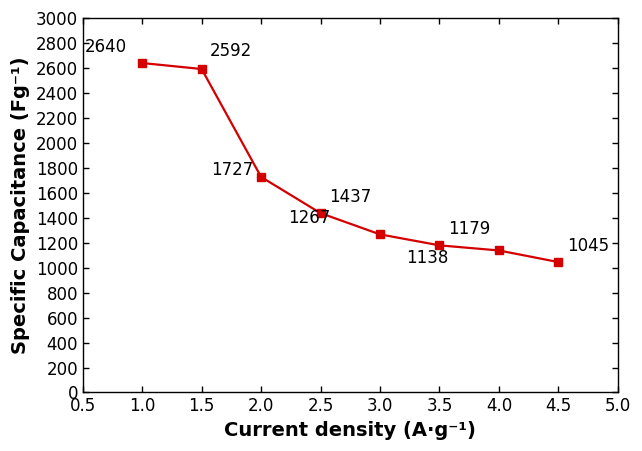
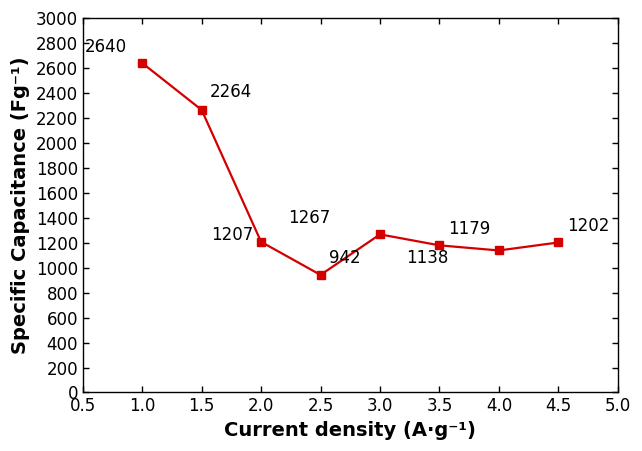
1.5: 2592 -> 2264
2.0: 1727 -> 1207
2.5: 1437 -> 942
4.5: 1045 -> 1202
